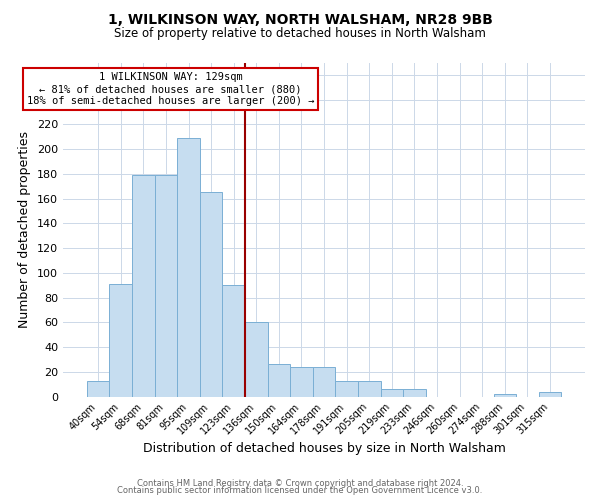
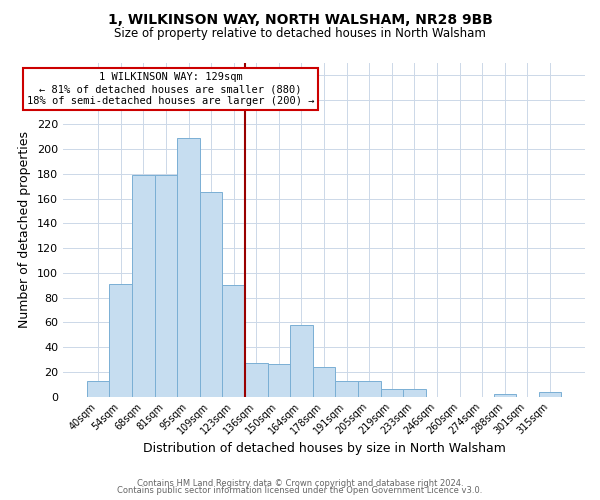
136sqm: 60 -> 27
164sqm: 24 -> 58
